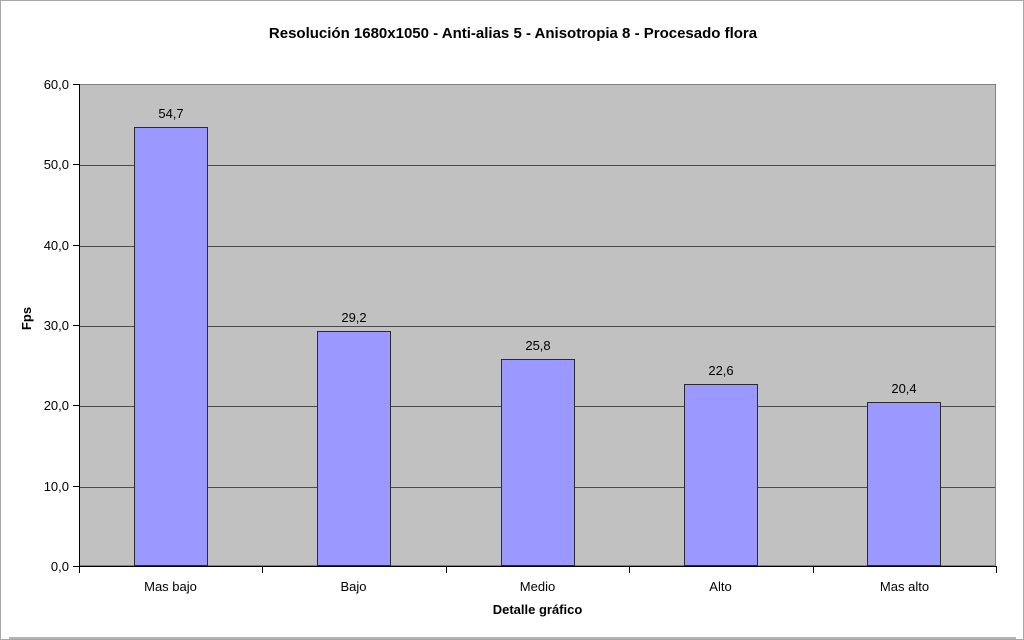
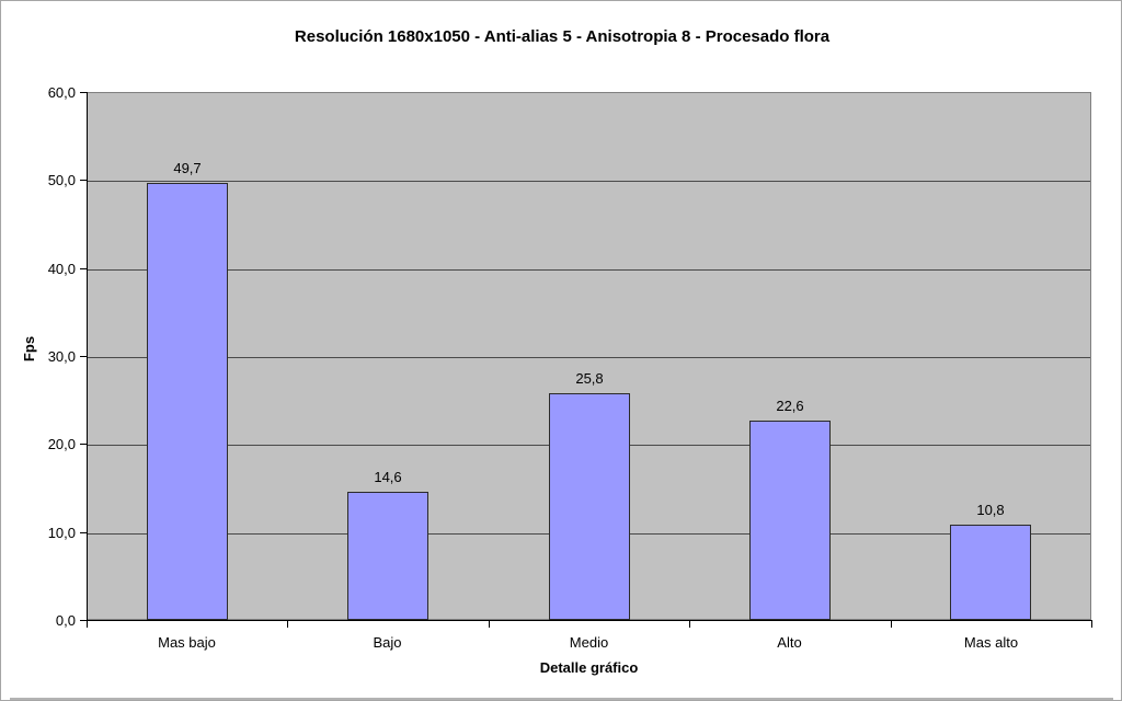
Mas bajo: 54,7 -> 49,7
Bajo: 29,2 -> 14,6
Mas alto: 20,4 -> 10,8
